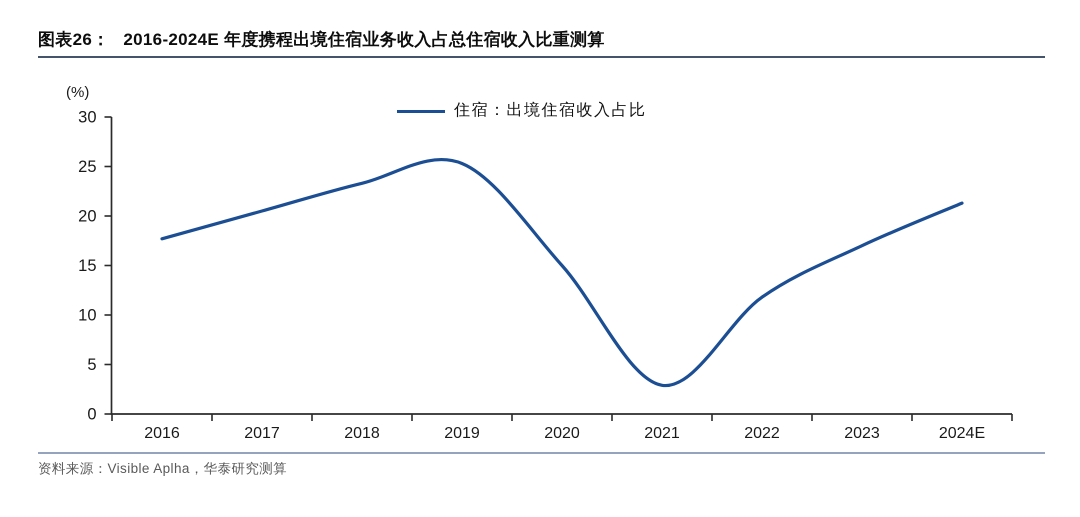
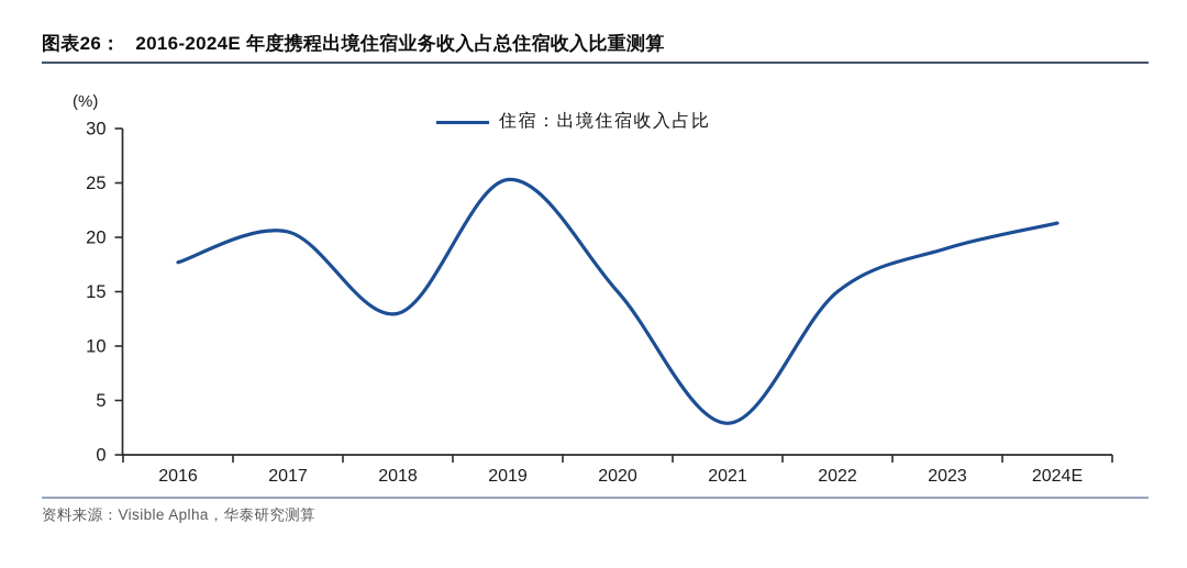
2018: 23 -> 13
2022: 12 -> 15
2023: 17 -> 19
